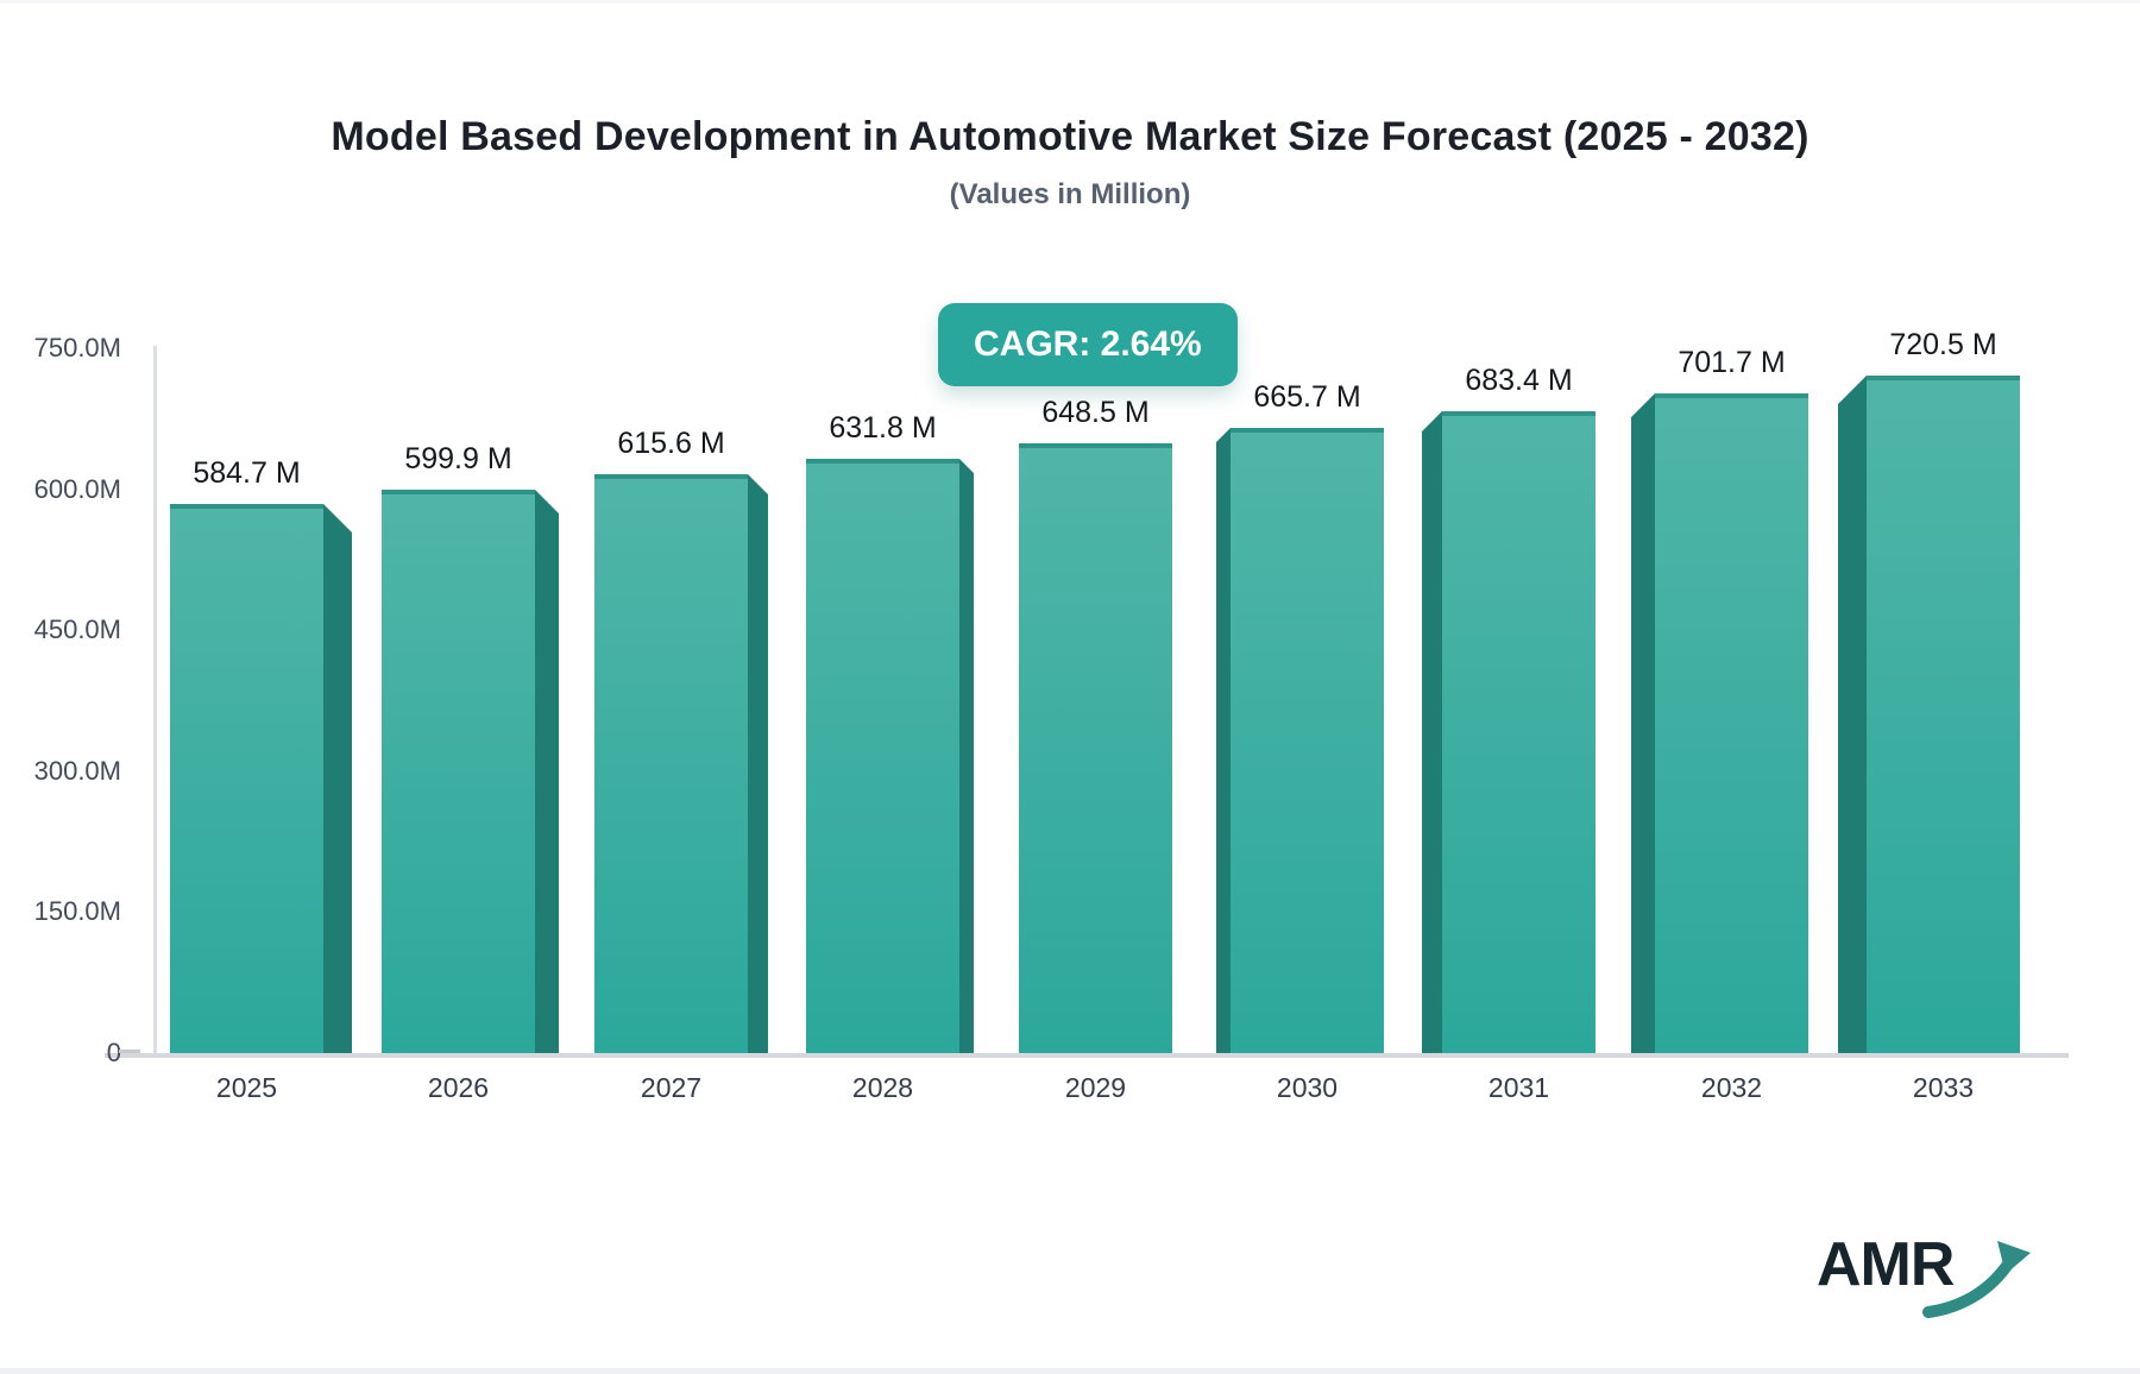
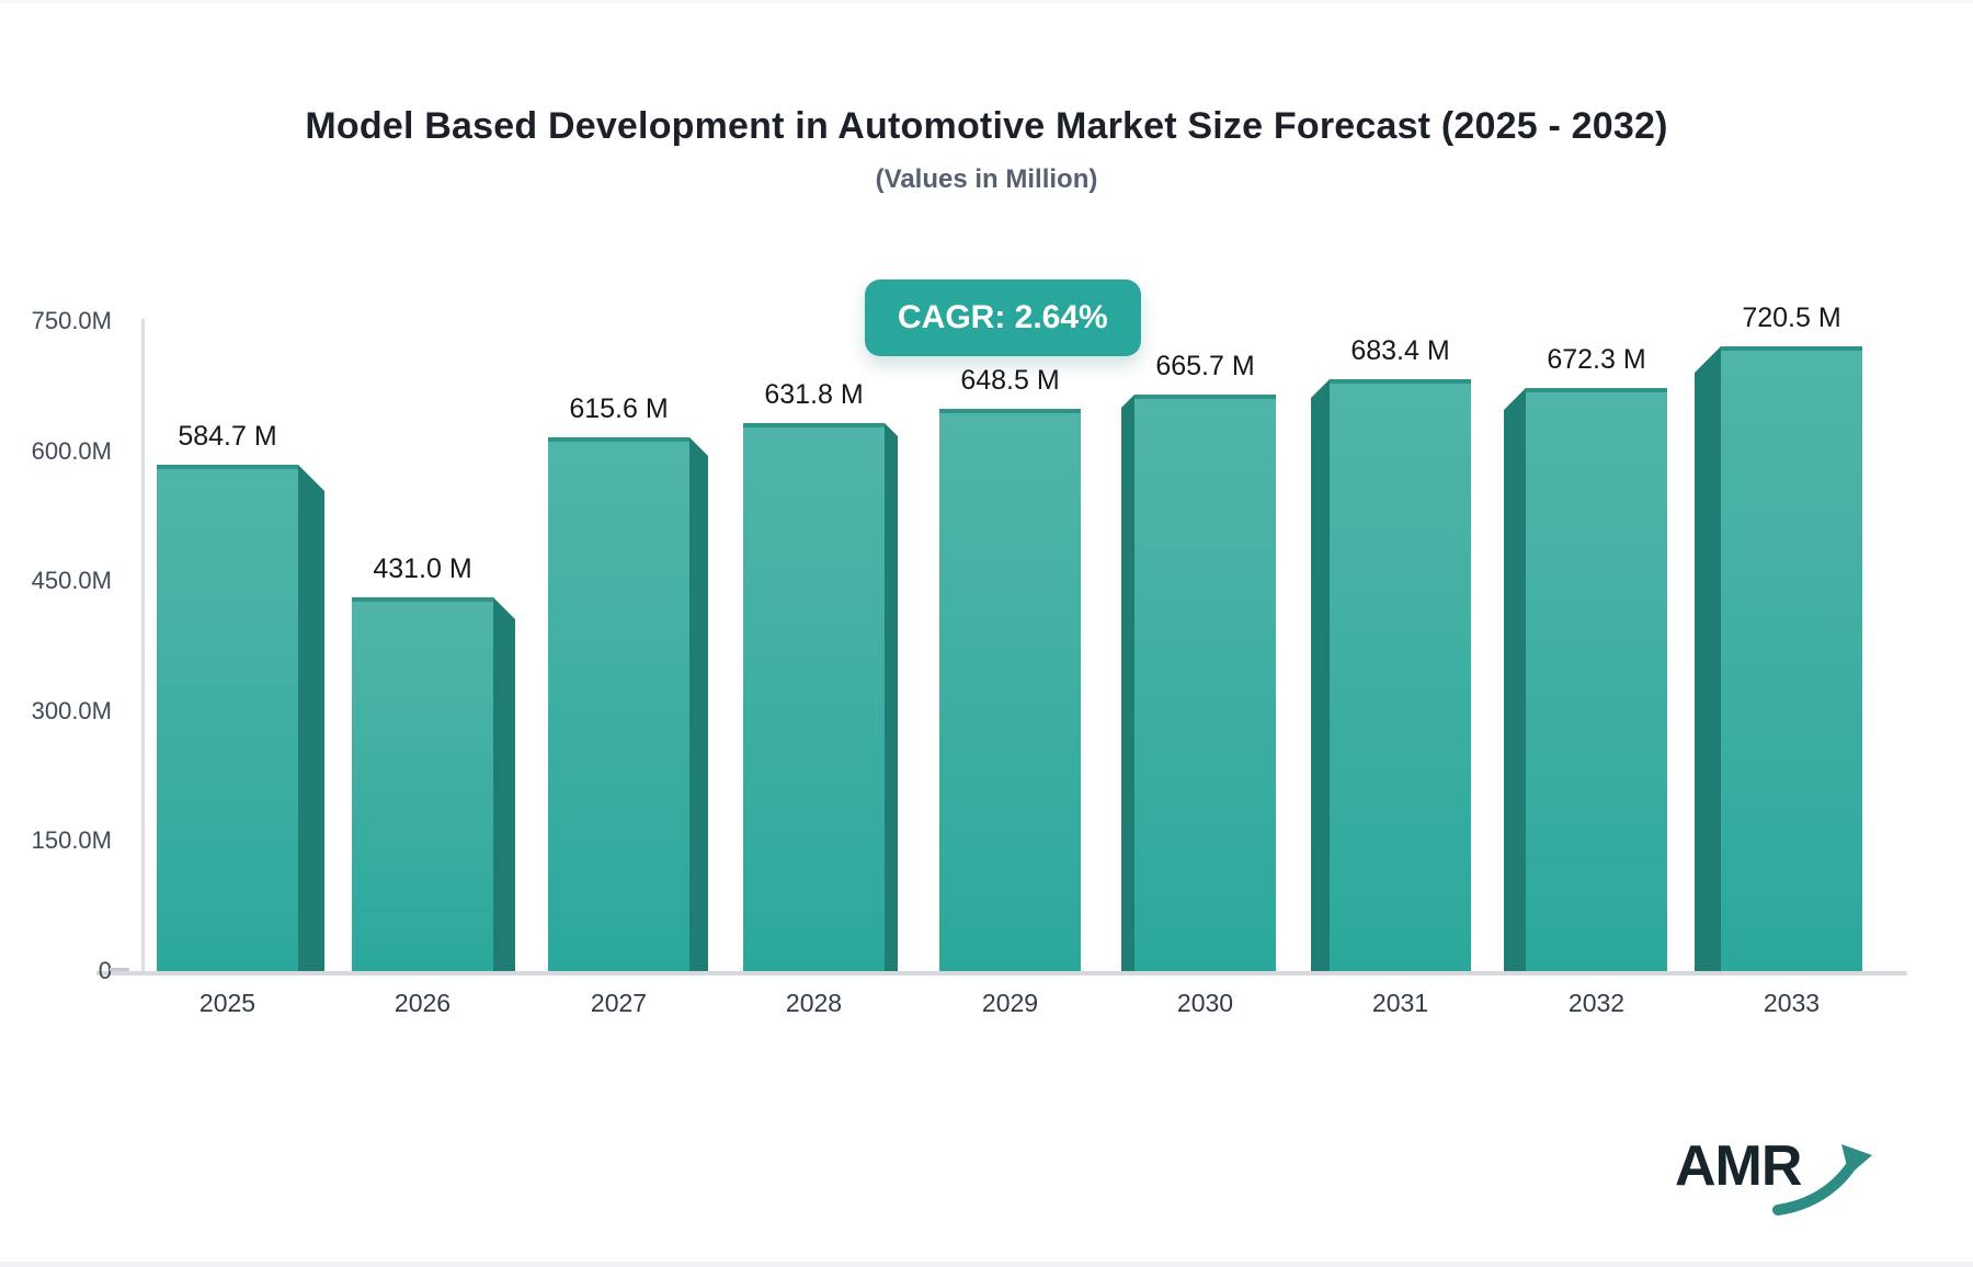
2026: 599.9 -> 431.0
2032: 701.7 -> 672.3
